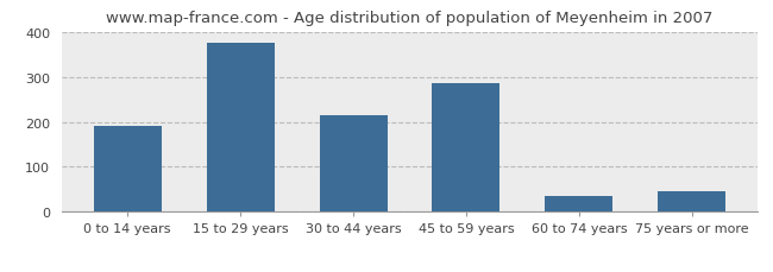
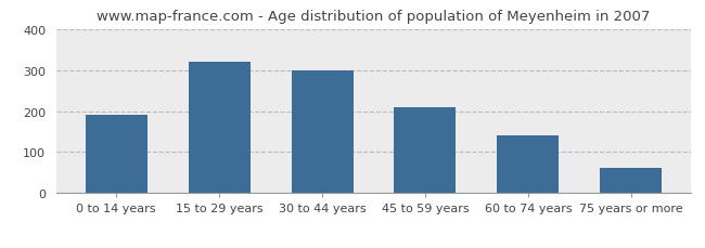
15 to 29 years: 375 -> 320
30 to 44 years: 215 -> 300
45 to 59 years: 285 -> 210
60 to 74 years: 35 -> 142
75 years or more: 45 -> 62
